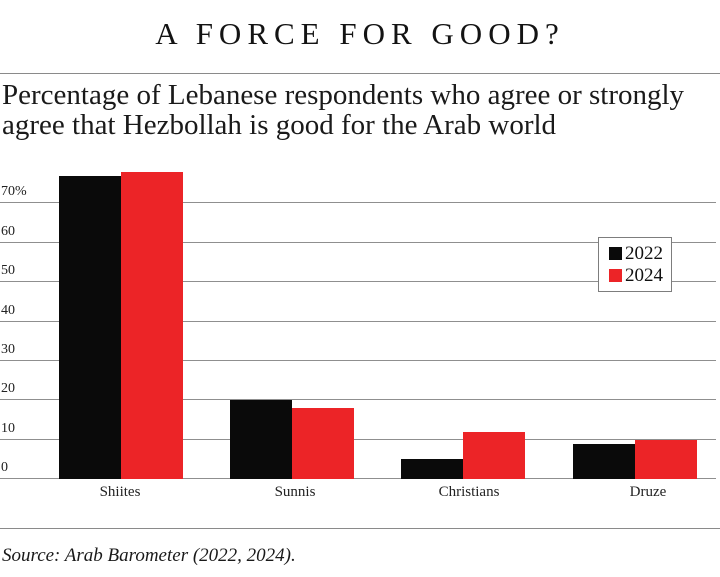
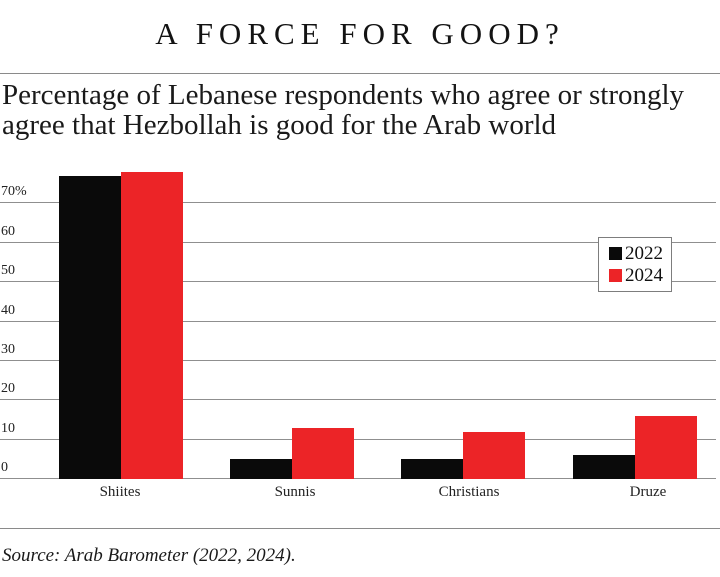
2022/Sunnis: 20% -> 5%
2024/Sunnis: 18% -> 13%
2022/Druze: 9% -> 6%
2024/Druze: 10% -> 16%
